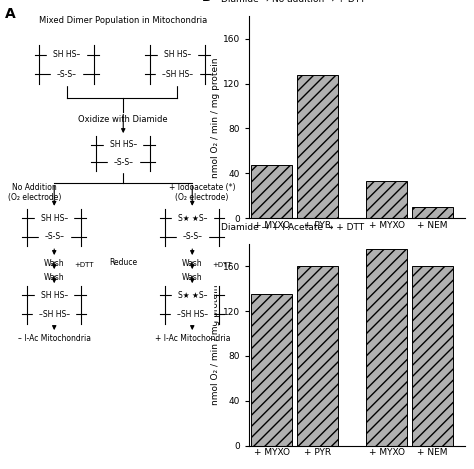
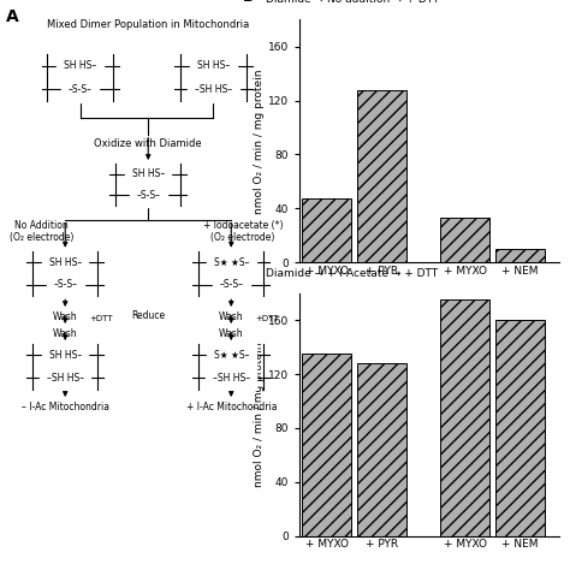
+ PYR: 160 -> 128
